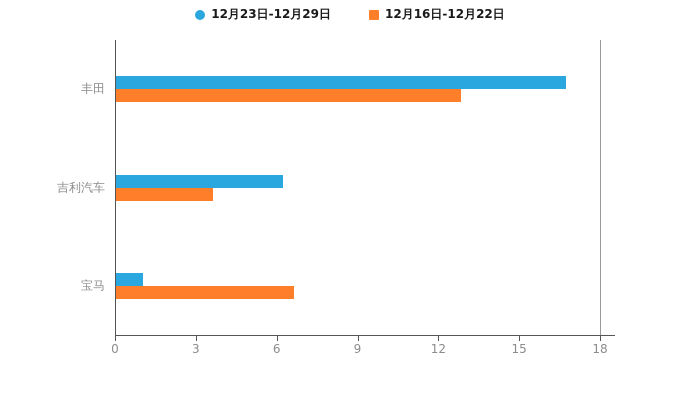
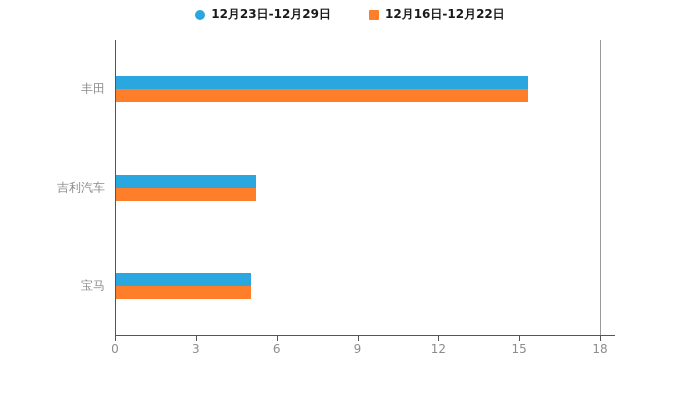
12月23日-12月29日/丰田: 16.7 -> 15.3
12月16日-12月22日/丰田: 12.8 -> 15.3
12月23日-12月29日/吉利汽车: 6.2 -> 5.2
12月16日-12月22日/吉利汽车: 3.6 -> 5.2
12月23日-12月29日/宝马: 1.0 -> 5.0
12月16日-12月22日/宝马: 6.6 -> 5.0
